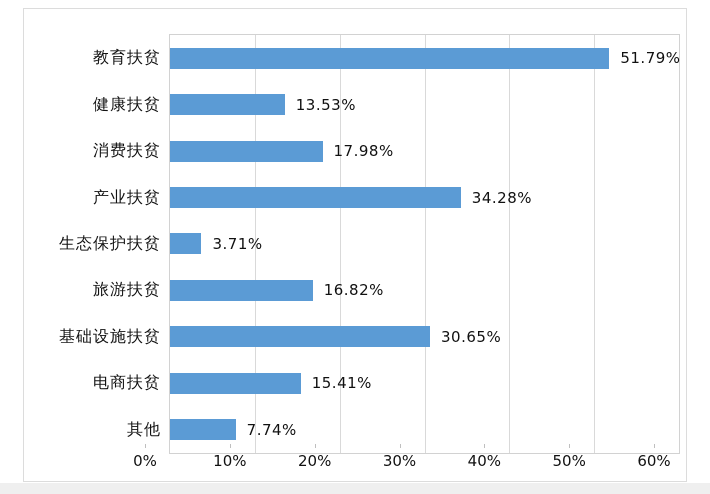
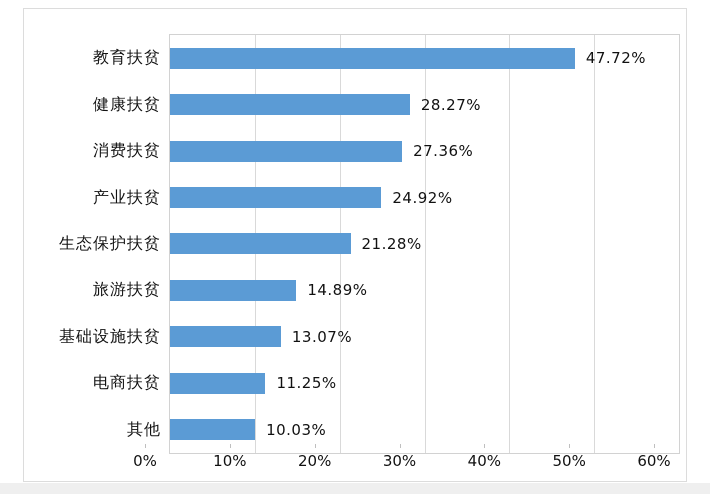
教育扶贫: 51.79% -> 47.72%
健康扶贫: 13.53% -> 28.27%
消费扶贫: 17.98% -> 27.36%
产业扶贫: 34.28% -> 24.92%
生态保护扶贫: 3.71% -> 21.28%
旅游扶贫: 16.82% -> 14.89%
基础设施扶贫: 30.65% -> 13.07%
电商扶贫: 15.41% -> 11.25%
其他: 7.74% -> 10.03%
